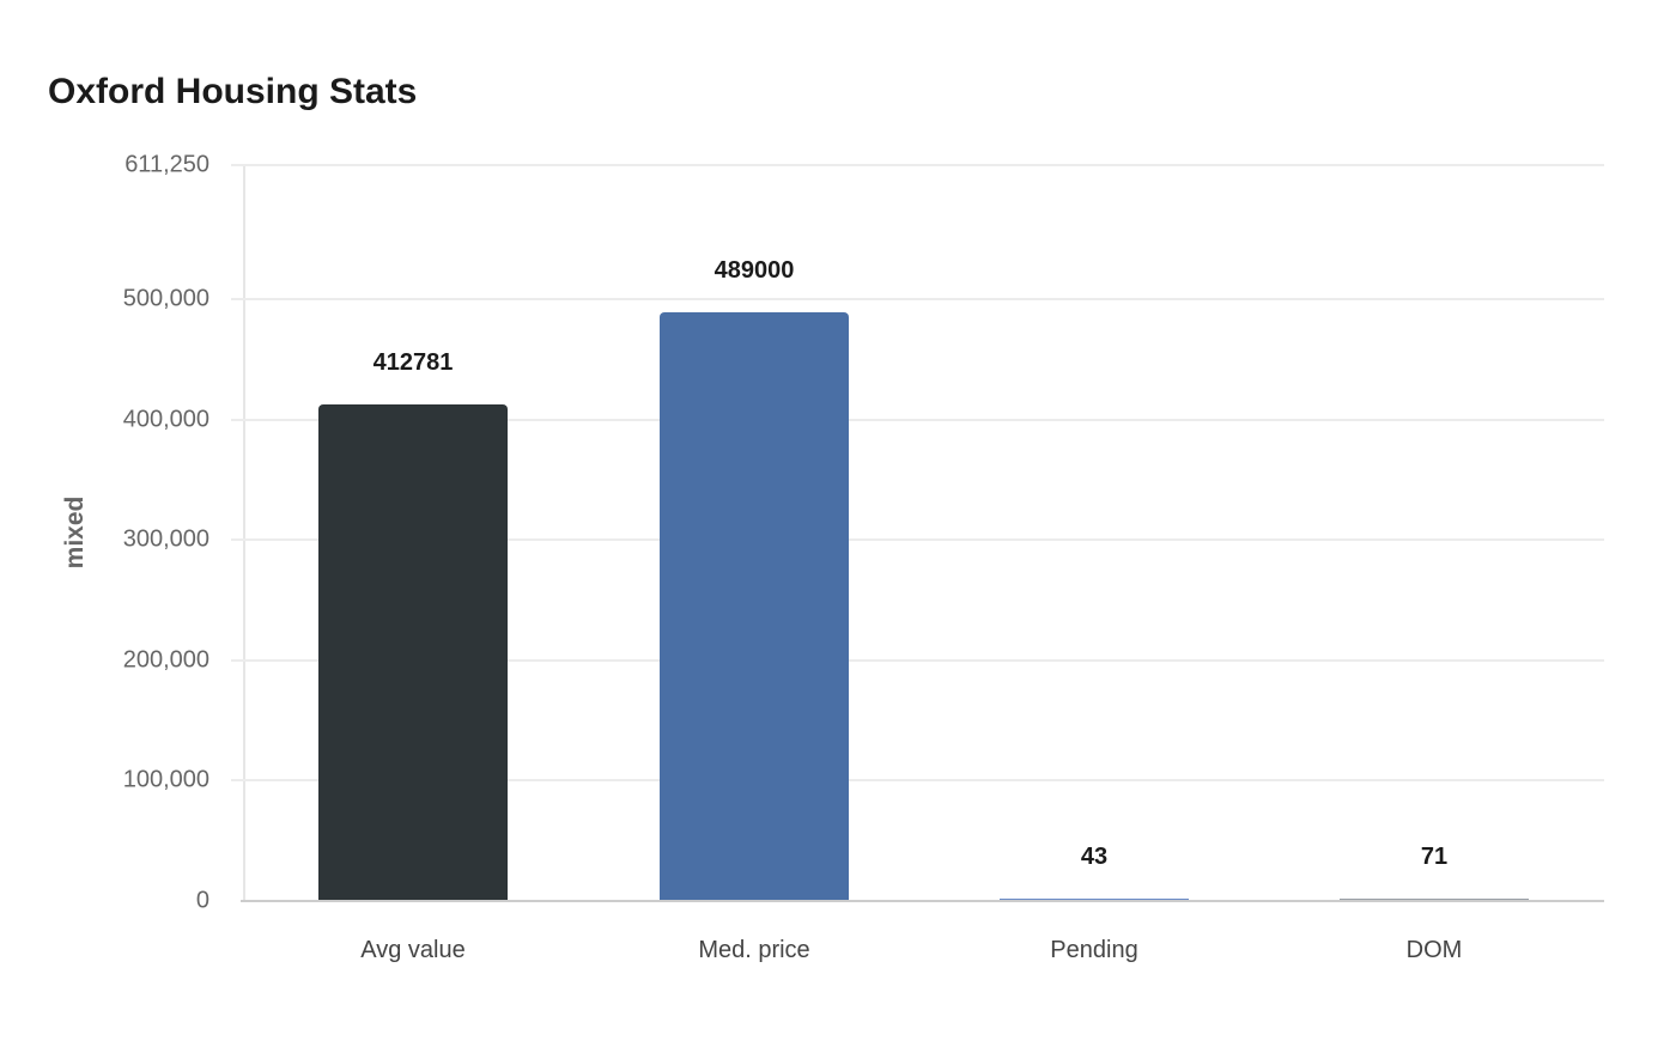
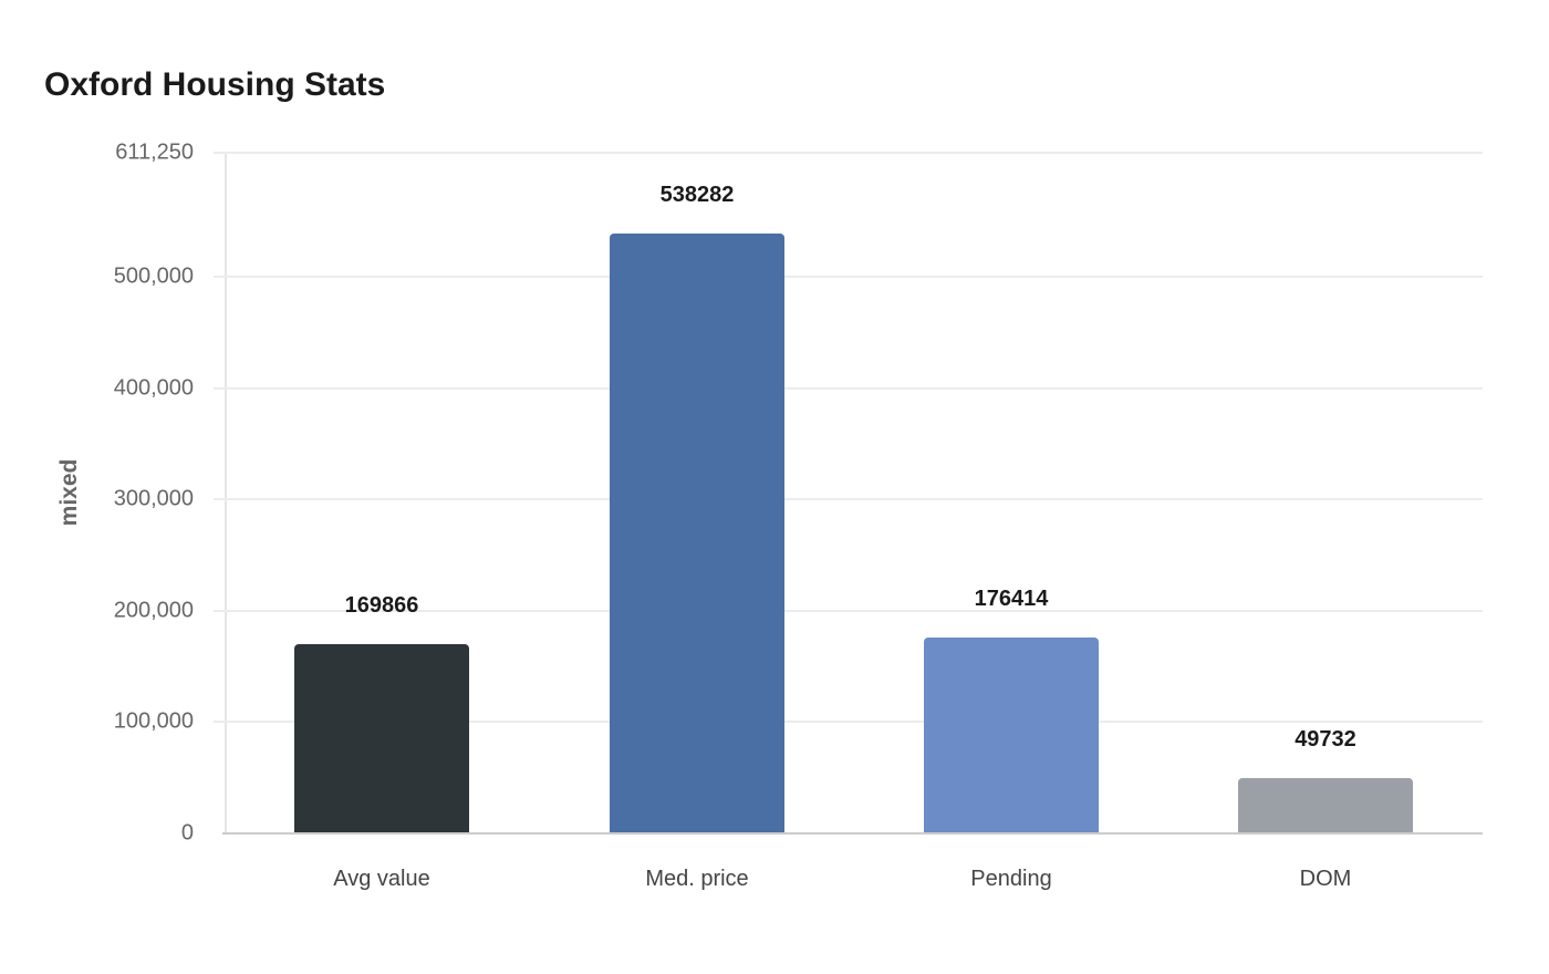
Avg value: 412781 -> 169866
Med. price: 489000 -> 538282
Pending: 43 -> 176414
DOM: 71 -> 49732
